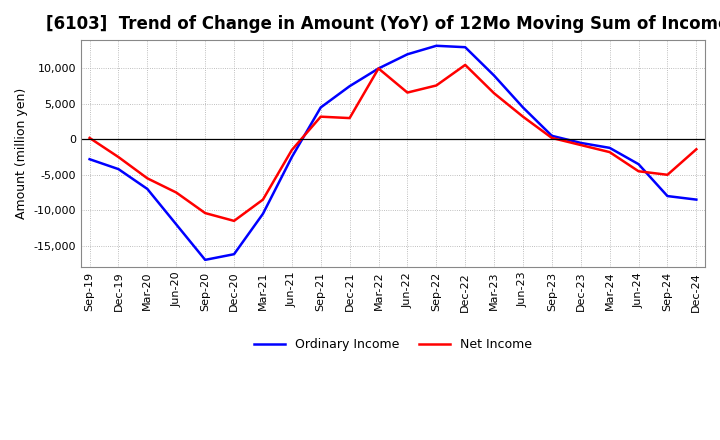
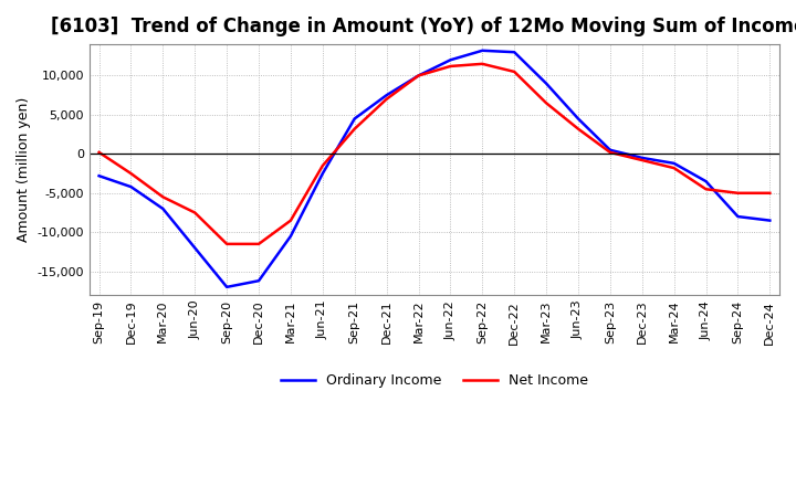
Net Income/Sep-20: -10,400 -> -11,500
Net Income/Dec-21: 3,000 -> 7,000
Net Income/Jun-22: 6,600 -> 11,200
Net Income/Sep-22: 7,600 -> 11,500
Net Income/Dec-24: -1,400 -> -5,000
